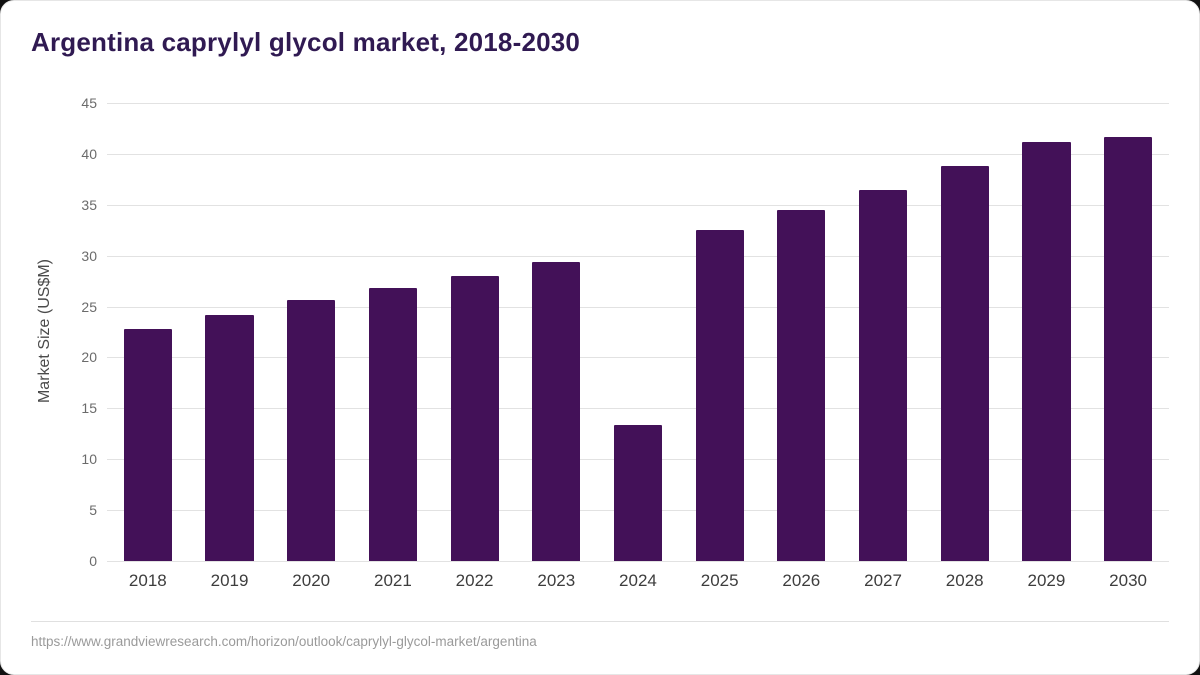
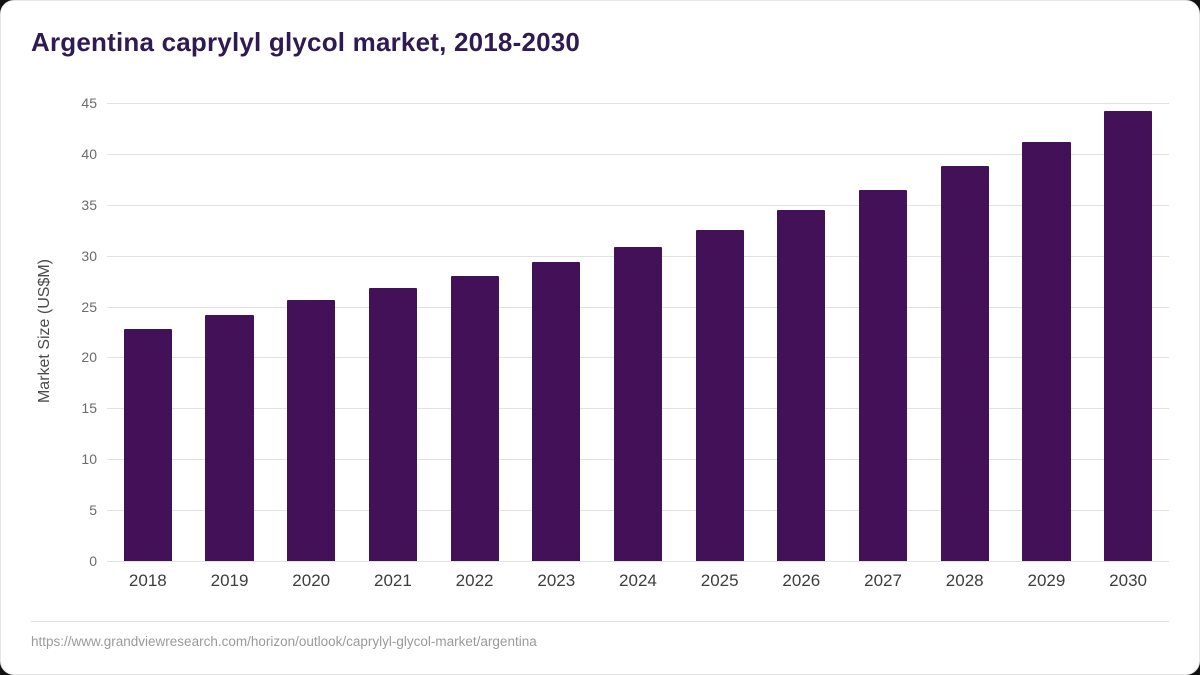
2024: 13.4 -> 30.9
2030: 41.7 -> 44.2
